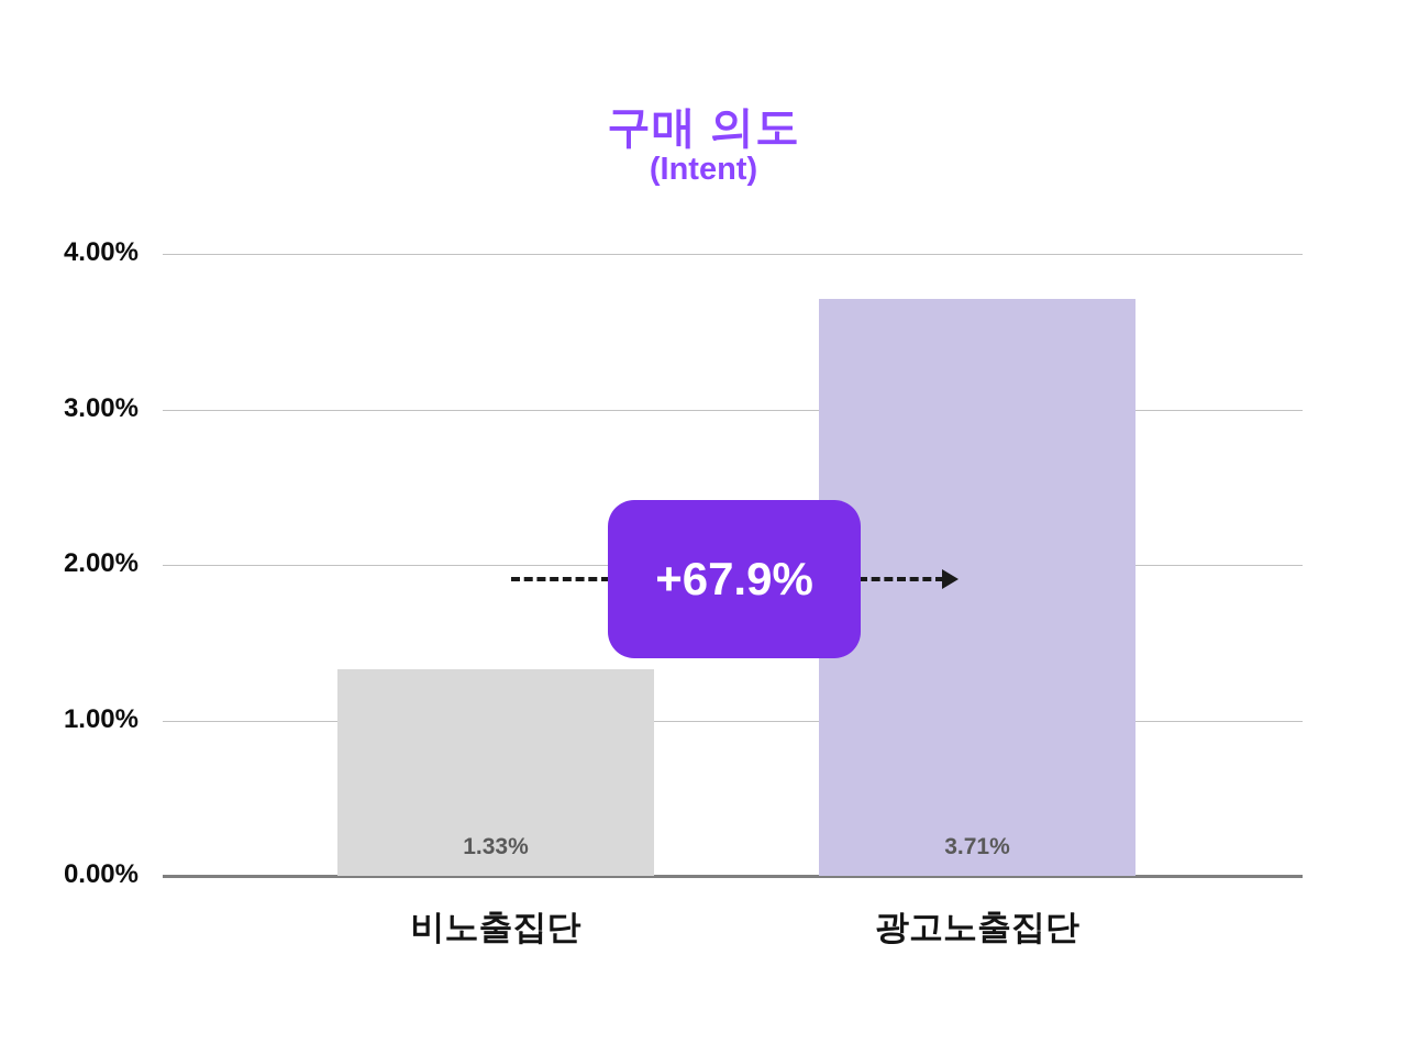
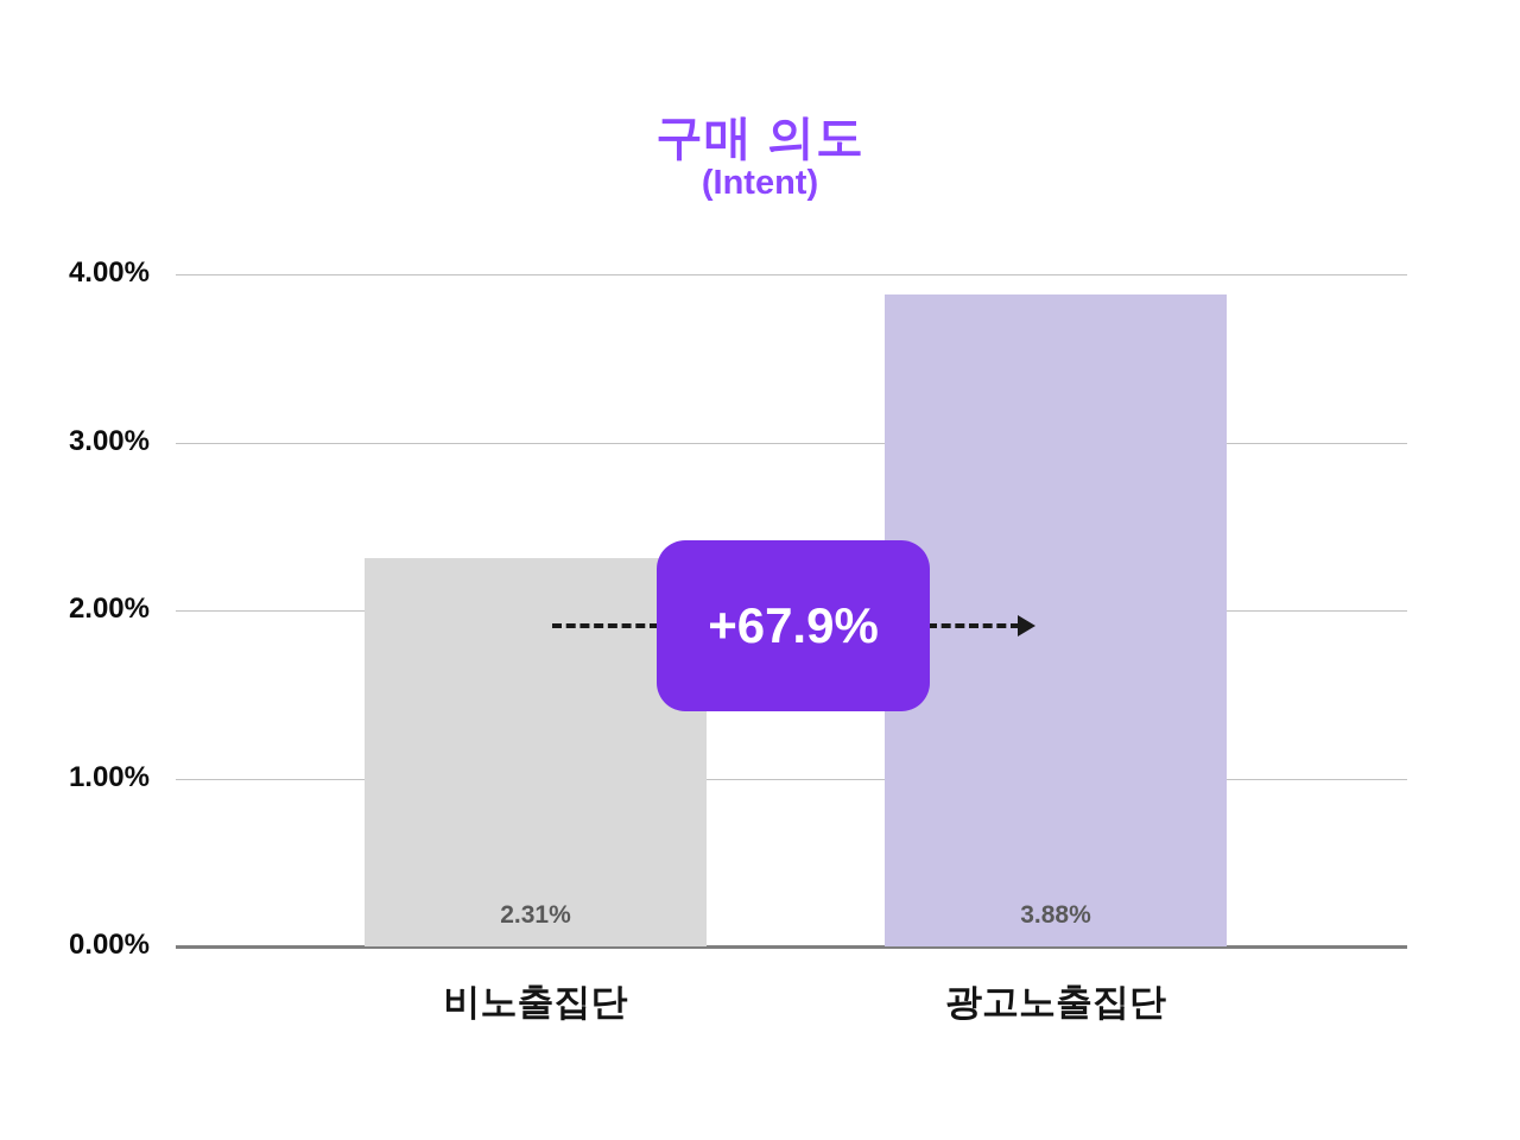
비노출집단: 1.33% -> 2.31%
광고노출집단: 3.71% -> 3.88%
